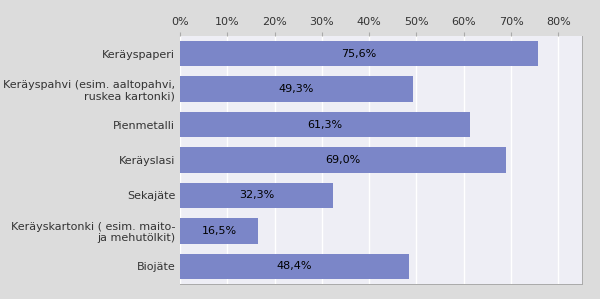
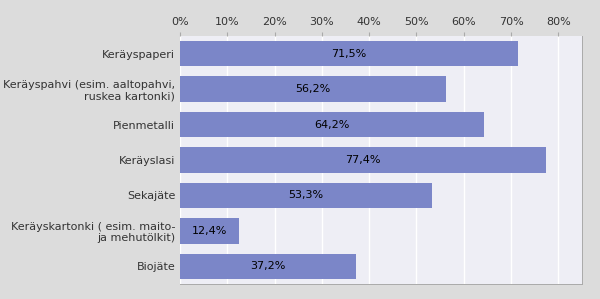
Keräyspaperi: 75,6% -> 71,5%
Keräyspahvi (esim. aaltopahvi, ruskea kartonki): 49,3% -> 56,2%
Pienmetalli: 61,3% -> 64,2%
Keräyslasi: 69,0% -> 77,4%
Sekajäte: 32,3% -> 53,3%
Keräyskartonki ( esim. maito- ja mehutölkit): 16,5% -> 12,4%
Biojäte: 48,4% -> 37,2%
